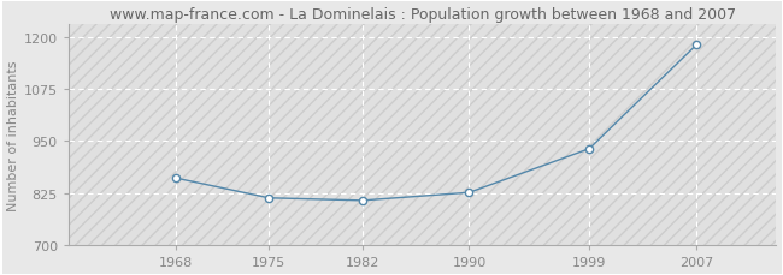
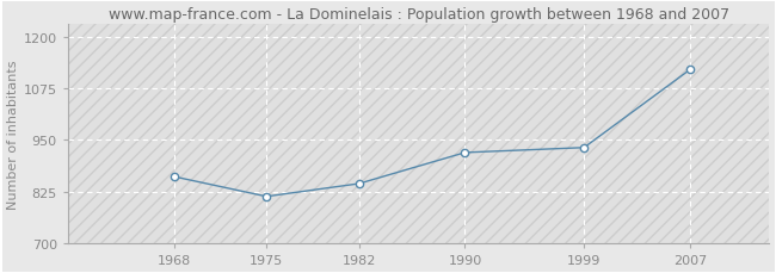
1982: 808 -> 845
1990: 827 -> 920
2007: 1180 -> 1120
